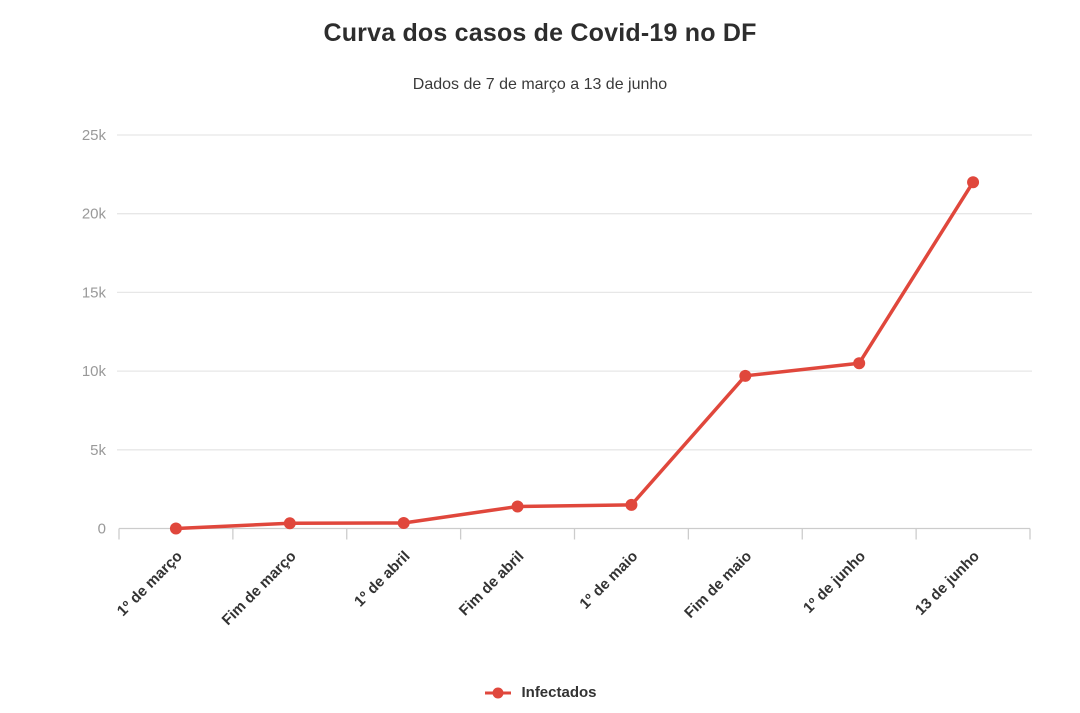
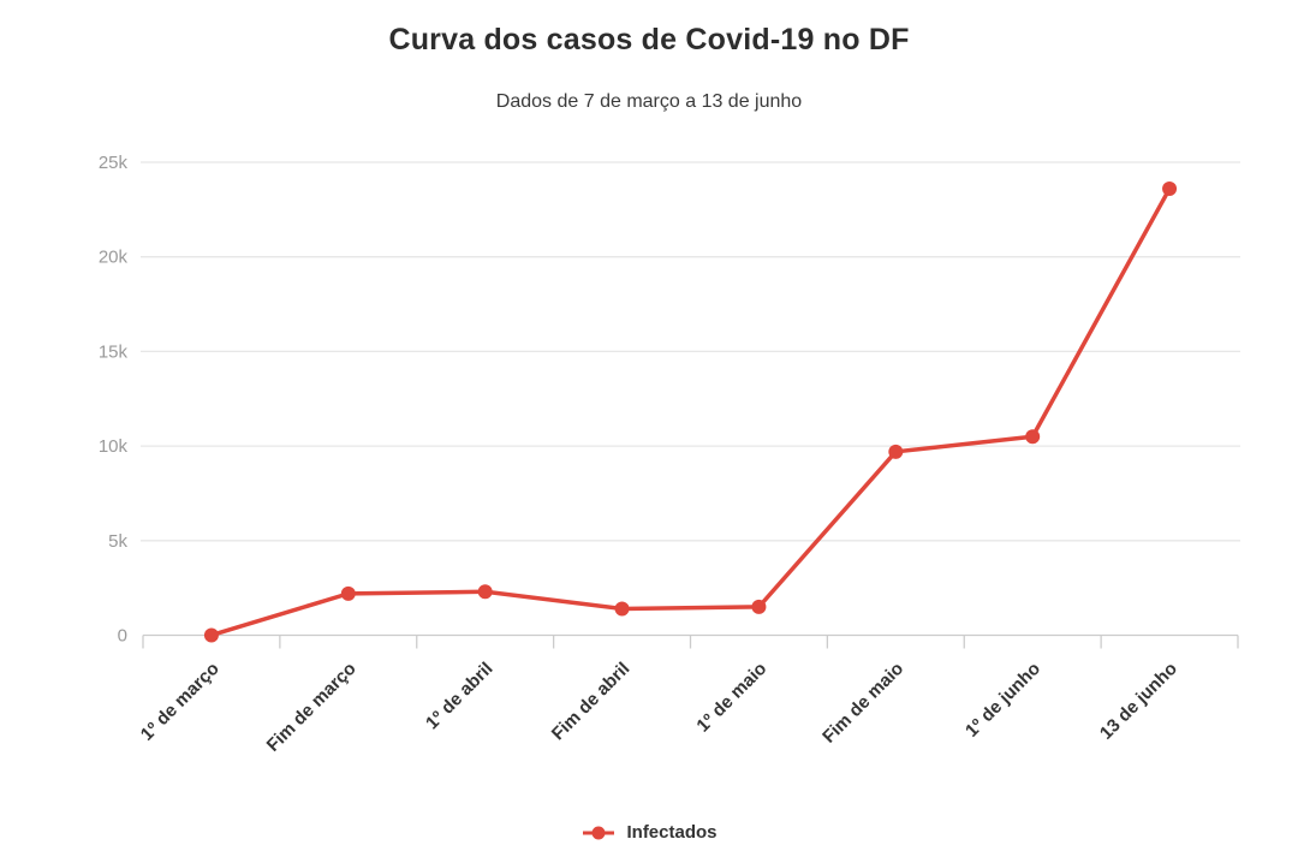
Fim de março: 0.3k -> 2.2k
1º de abril: 0.4k -> 2.3k
13 de junho: 22.0k -> 23.6k
